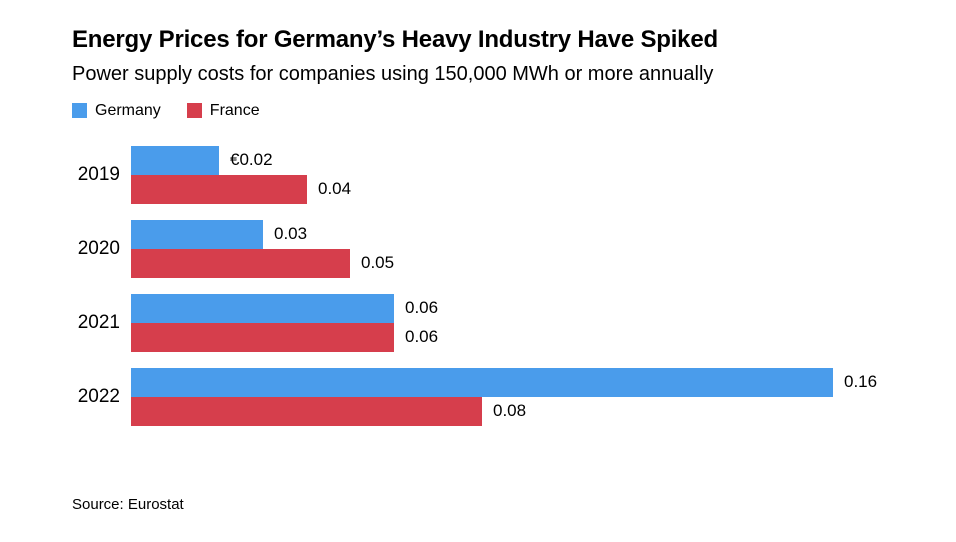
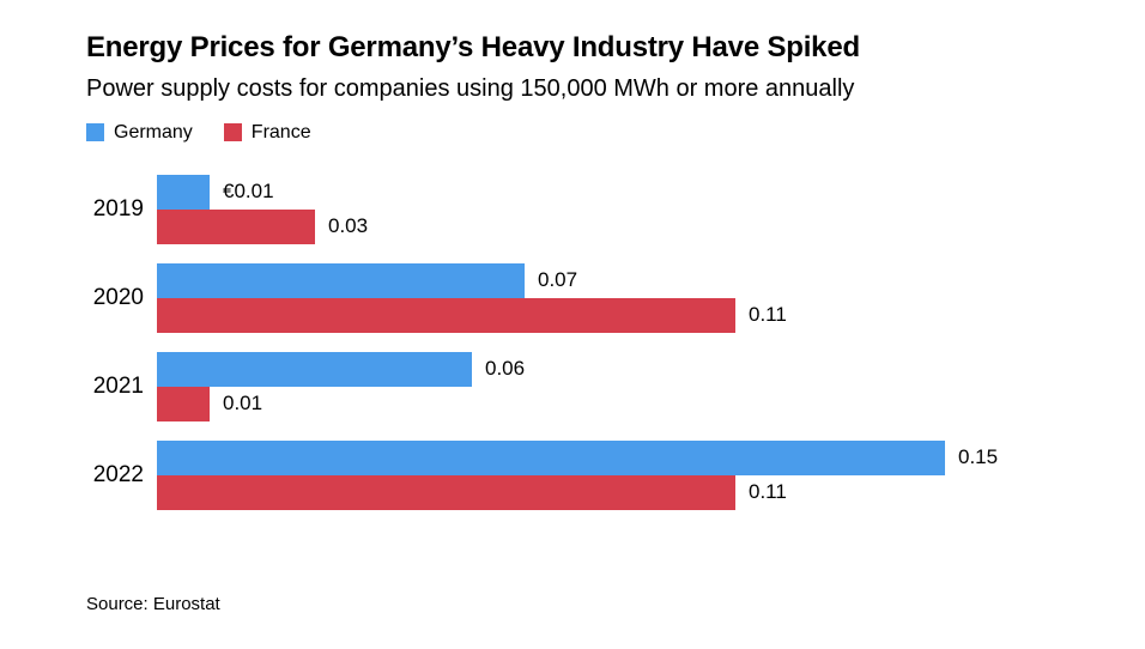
Germany/2019: €0.02 -> €0.01
France/2019: 0.04 -> 0.03
Germany/2020: 0.03 -> 0.07
France/2020: 0.05 -> 0.11
France/2021: 0.06 -> 0.01
Germany/2022: 0.16 -> 0.15
France/2022: 0.08 -> 0.11
